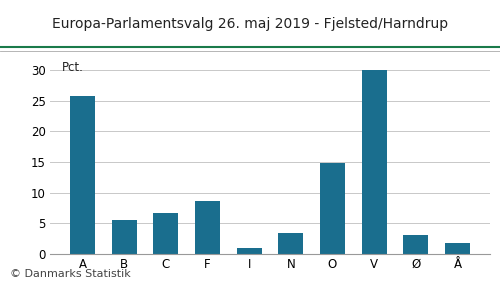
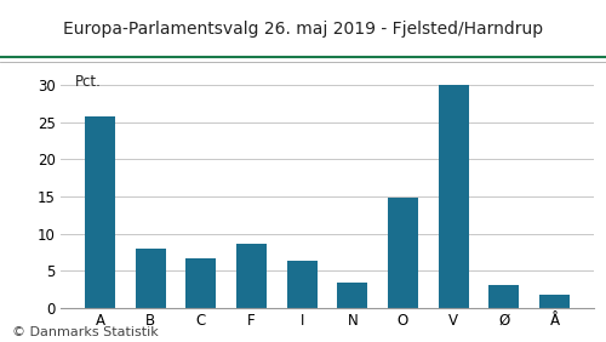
B: 5.5 -> 8.0
I: 1.0 -> 6.4
